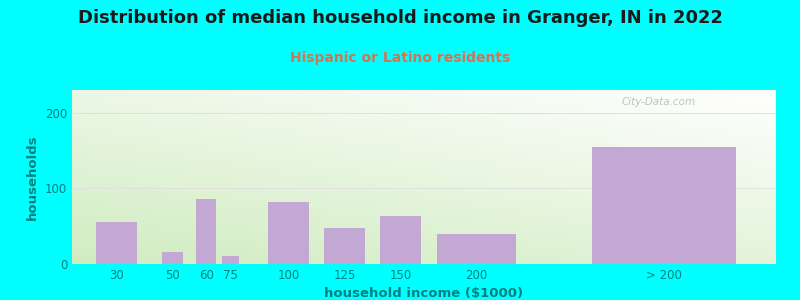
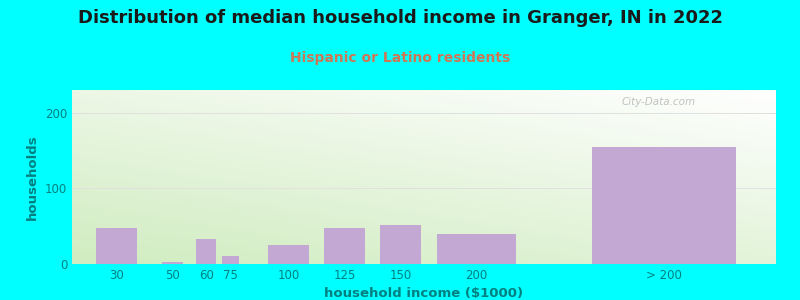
30: 56 -> 47
50: 16 -> 2
60: 86 -> 33
100: 82 -> 25
150: 64 -> 52
